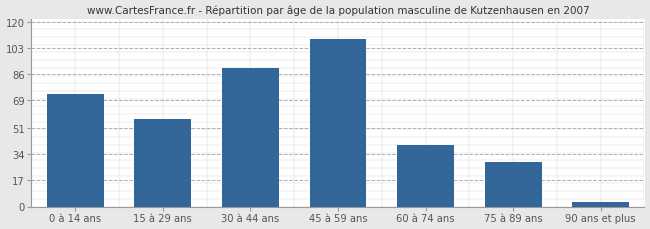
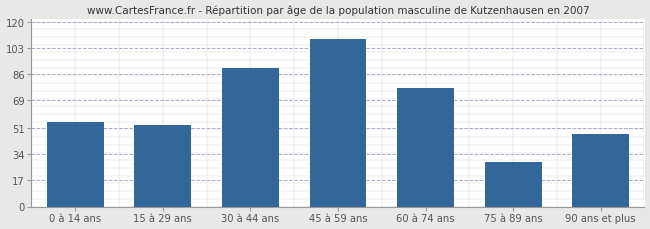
0 à 14 ans: 73 -> 55
15 à 29 ans: 57 -> 53
60 à 74 ans: 40 -> 77
90 ans et plus: 3 -> 47
